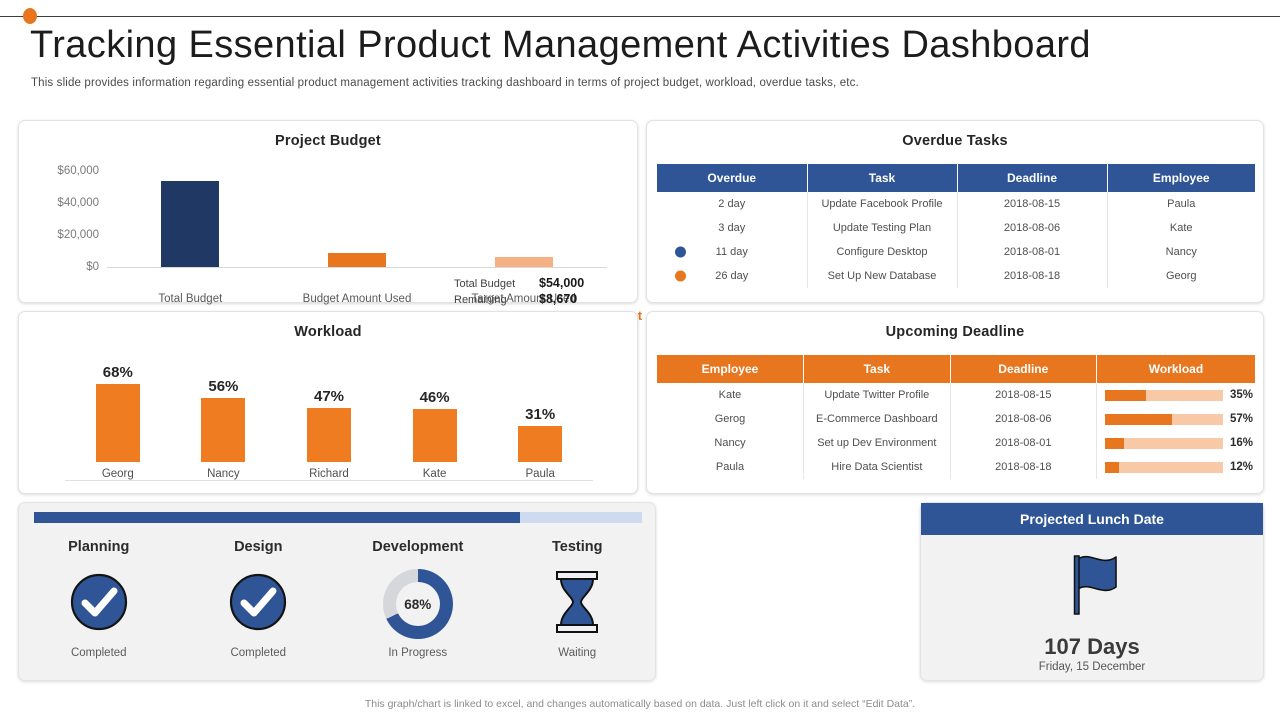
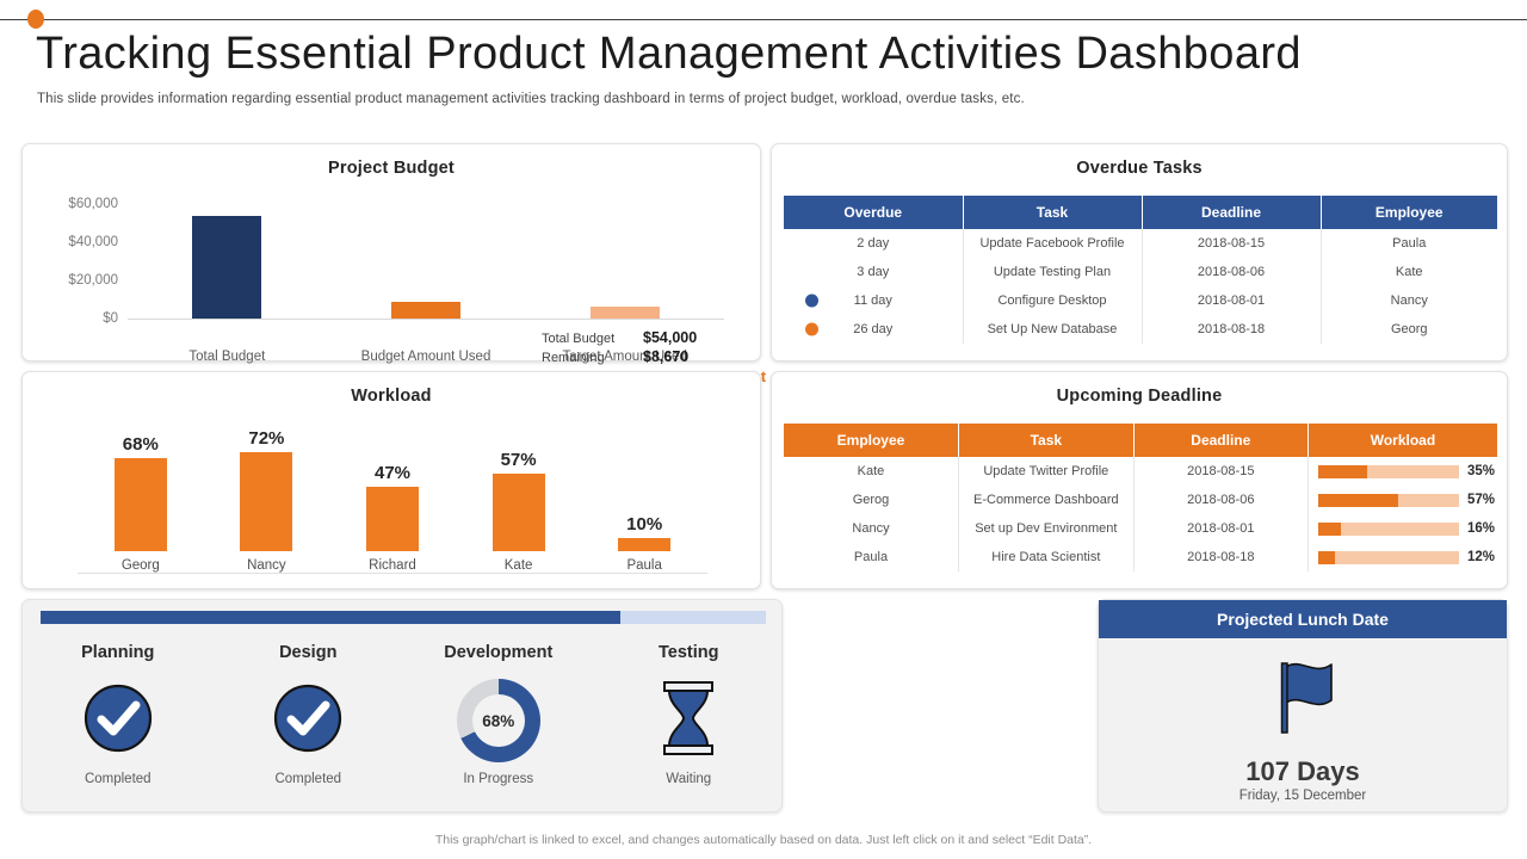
Workload/Nancy: 56% -> 72%
Workload/Kate: 46% -> 57%
Workload/Paula: 31% -> 10%
